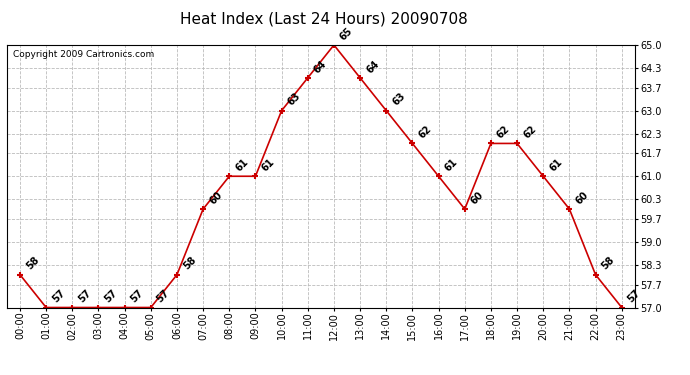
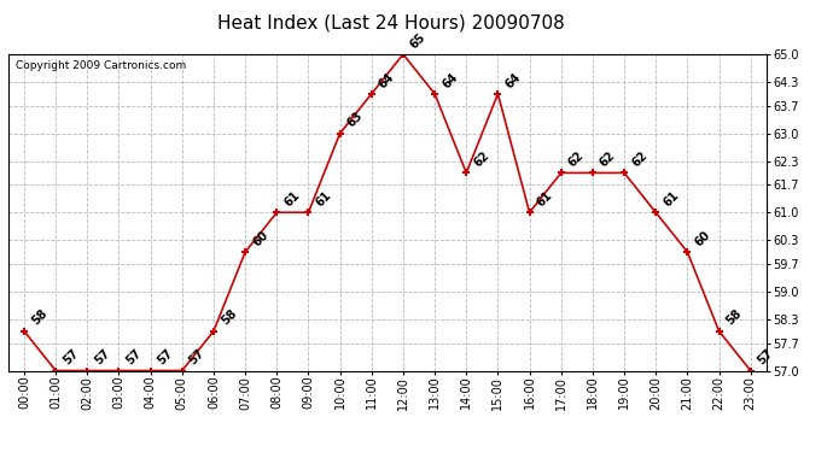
14:00: 63 -> 62
15:00: 62 -> 64
17:00: 60 -> 62
